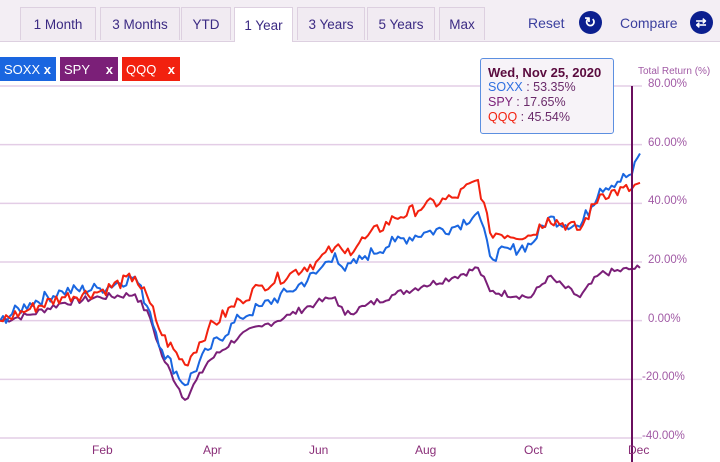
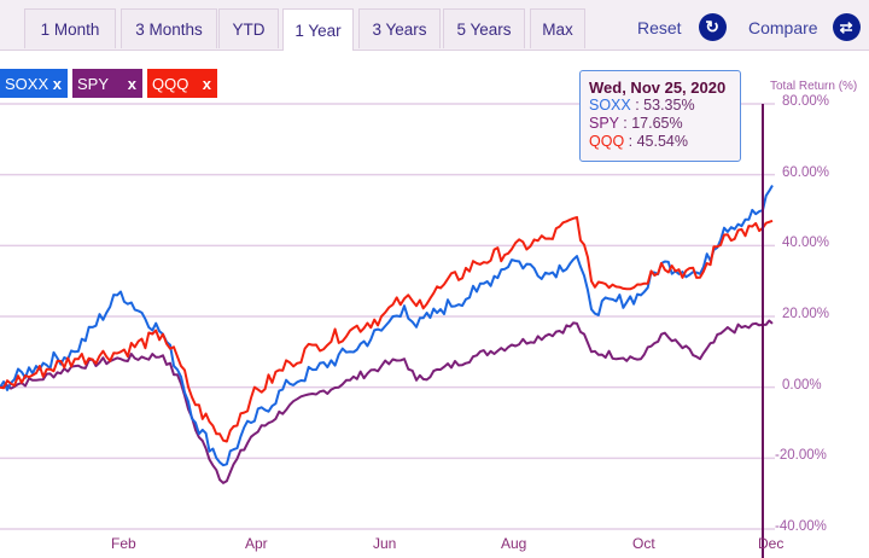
SOXX/Feb: 11% -> 27%
SOXX/Aug: 30% -> 36%
